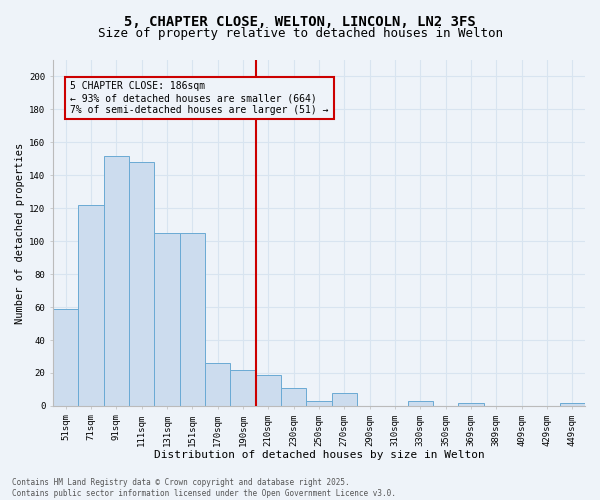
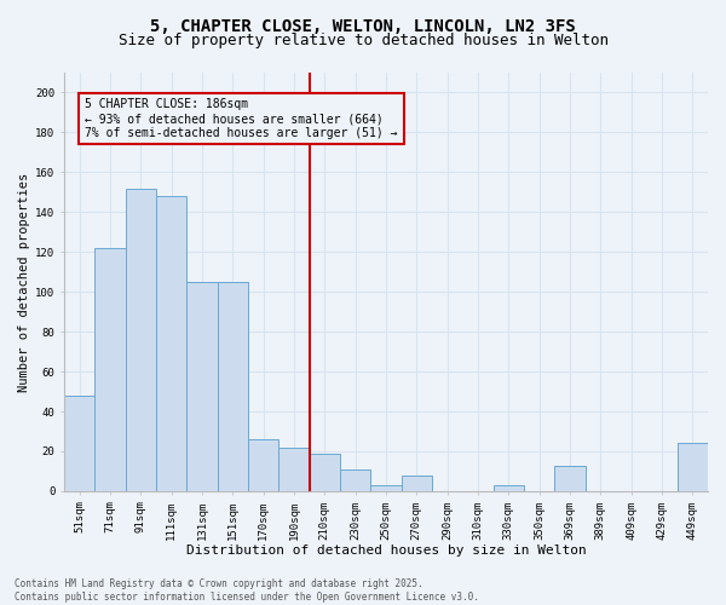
51sqm: 59 -> 48
369sqm: 2 -> 13
449sqm: 2 -> 24
